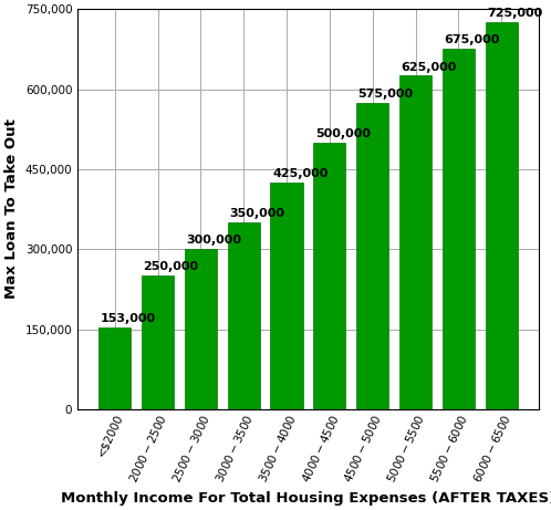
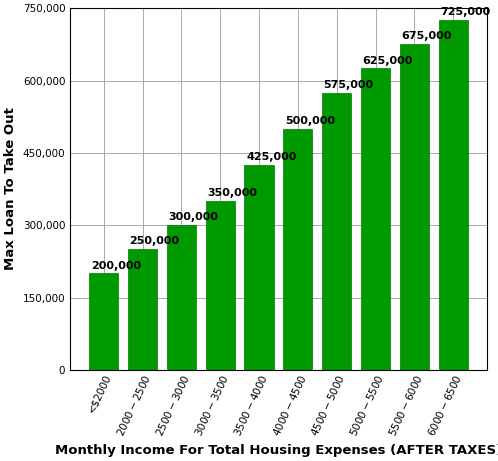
<$2000: 153,000 -> 200,000
